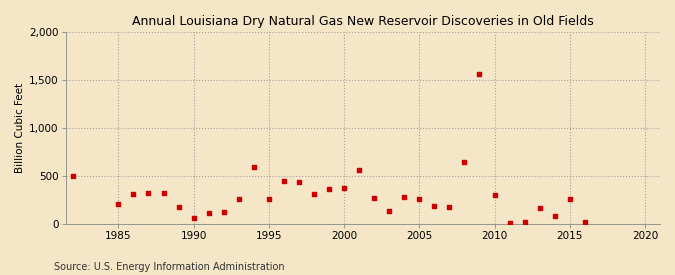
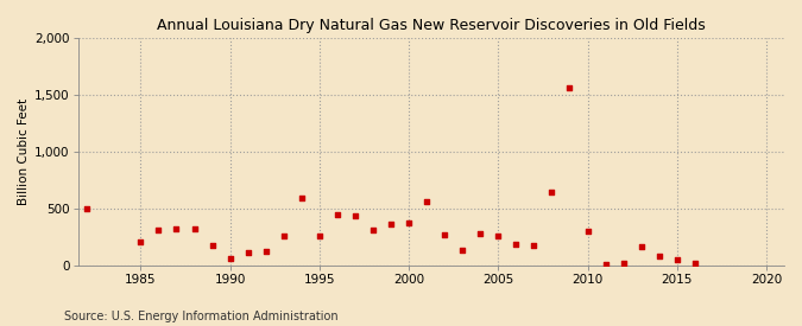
2015: 260 -> 50
